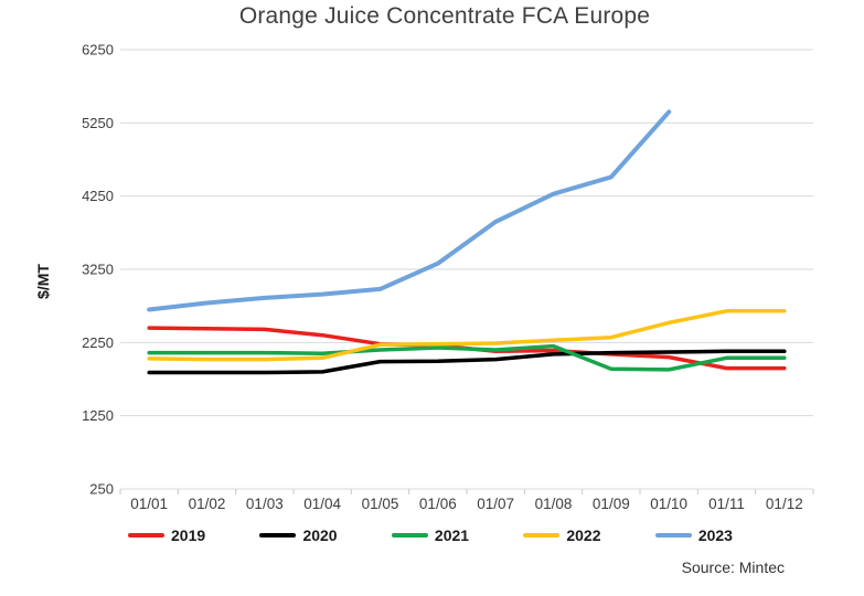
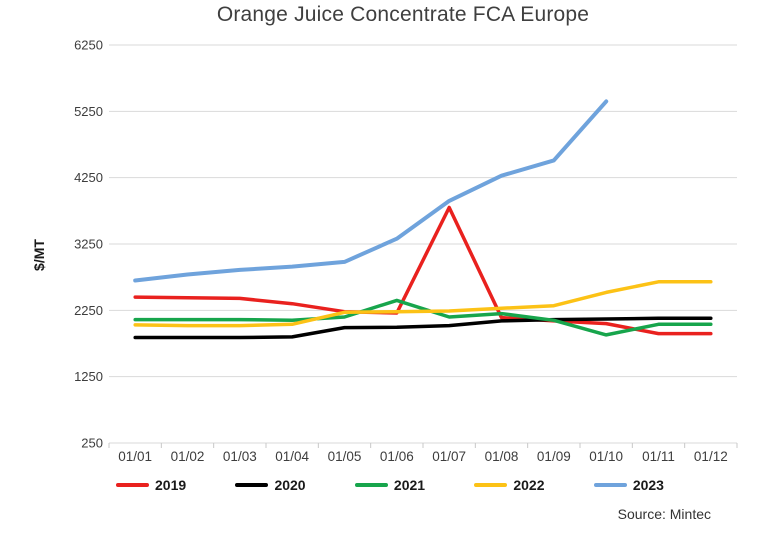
2021/01/06: 2200 -> 2400
2019/01/07: 2100 -> 3800
2021/01/09: 1900 -> 2100
